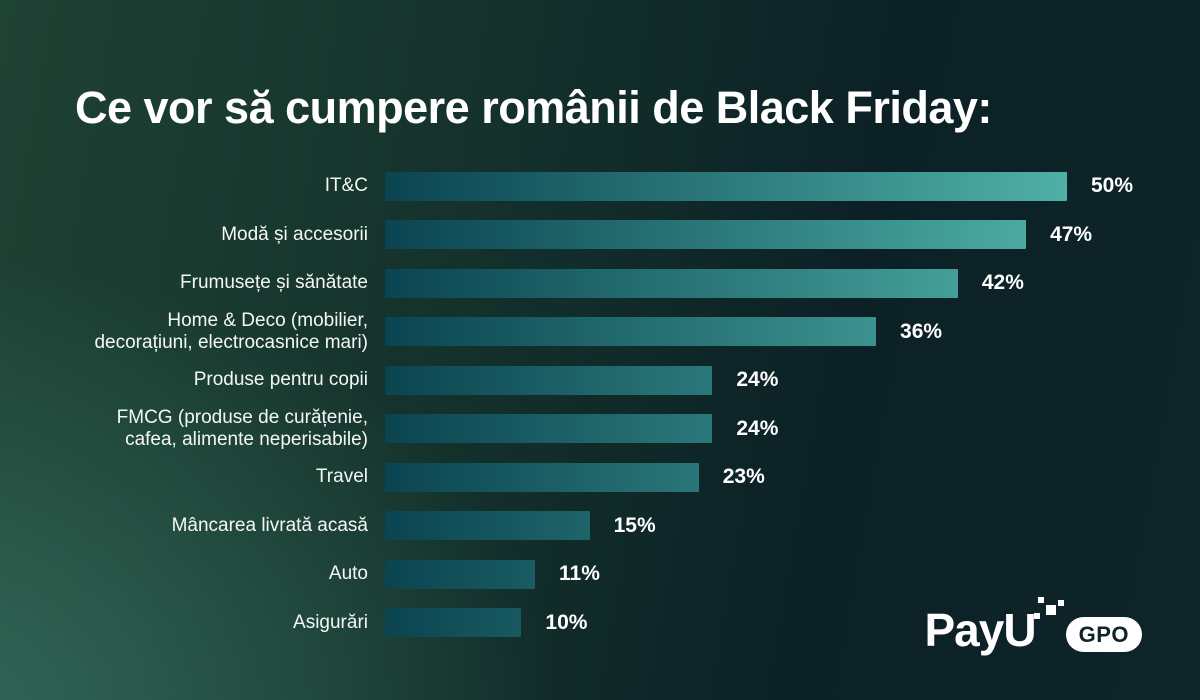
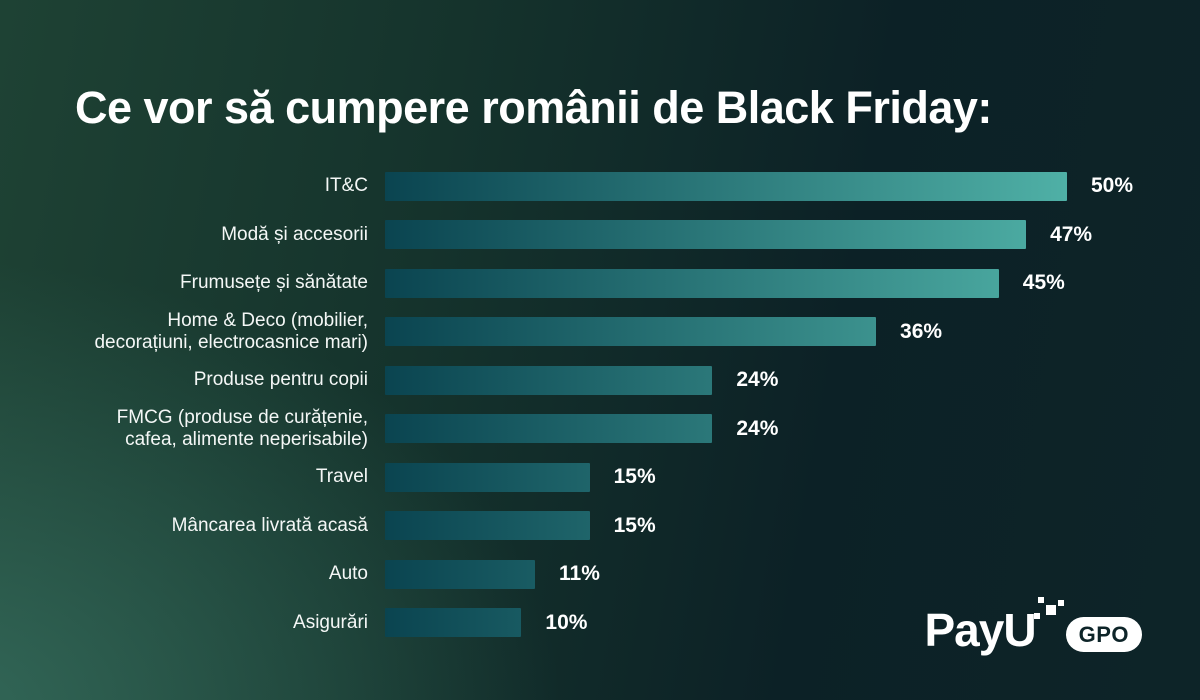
Frumusețe și sănătate: 42% -> 45%
Travel: 23% -> 15%
